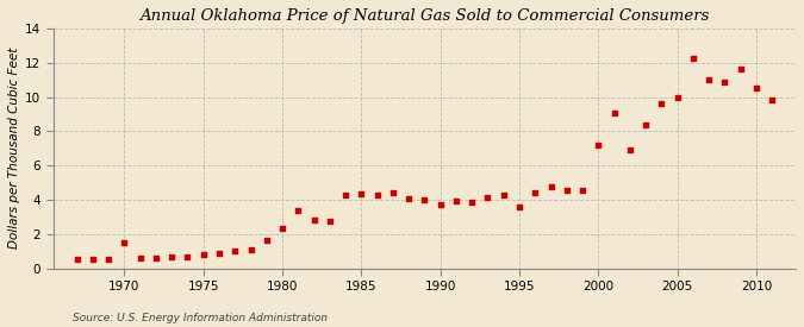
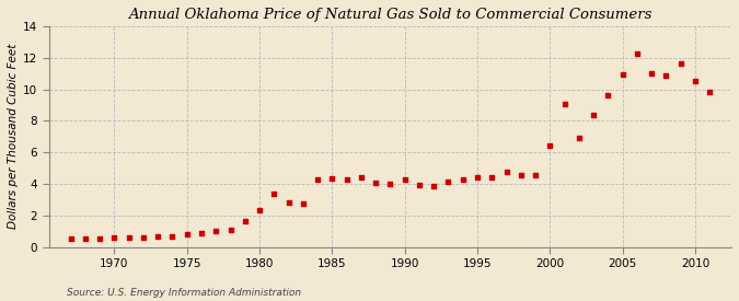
1970: 1.5 -> 0.6
1990: 3.7 -> 4.2
1995: 3.6 -> 4.4
2000: 7.2 -> 6.4
2005: 10.0 -> 10.9
